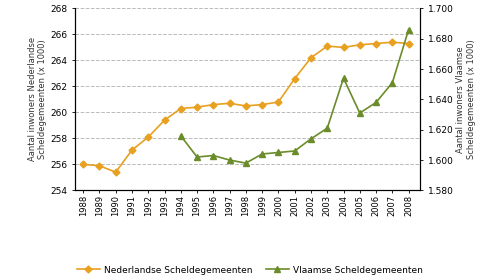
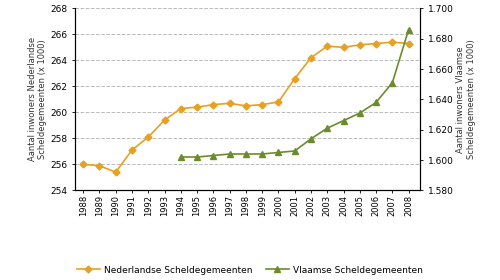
Vlaamse Scheldegemeenten/1994: 1.616 -> 1.602
Vlaamse Scheldegemeenten/1997: 1.600 -> 1.604
Vlaamse Scheldegemeenten/1998: 1.598 -> 1.604
Vlaamse Scheldegemeenten/2004: 1.654 -> 1.626
